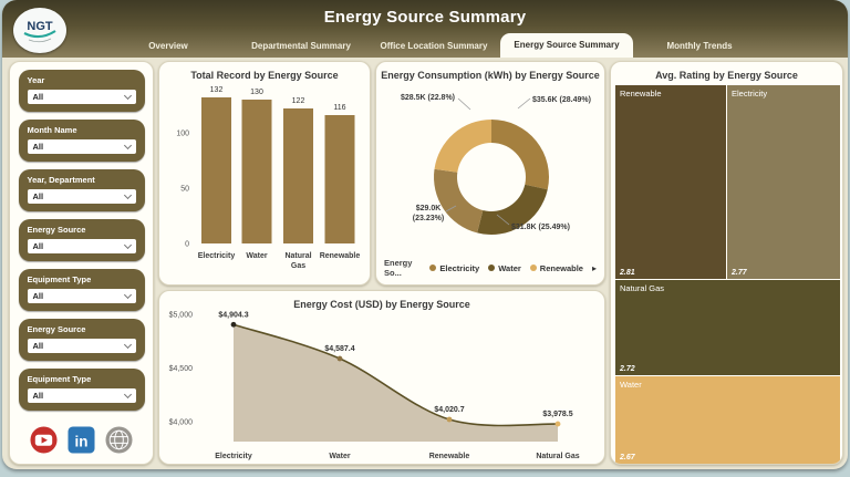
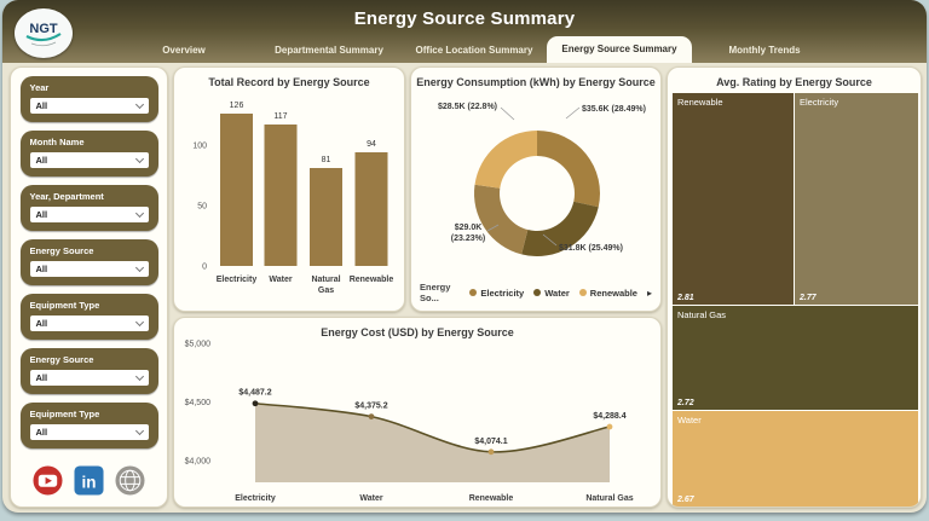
Total Record by Energy Source/Electricity: 132 -> 126
Total Record by Energy Source/Water: 130 -> 117
Total Record by Energy Source/Natural Gas: 122 -> 81
Total Record by Energy Source/Renewable: 116 -> 94
Energy Cost (USD) by Energy Source/Electricity: $4,904.3 -> $4,487.2
Energy Cost (USD) by Energy Source/Water: $4,587.4 -> $4,375.2
Energy Cost (USD) by Energy Source/Renewable: $4,020.7 -> $4,074.1
Energy Cost (USD) by Energy Source/Natural Gas: $3,978.5 -> $4,288.4
